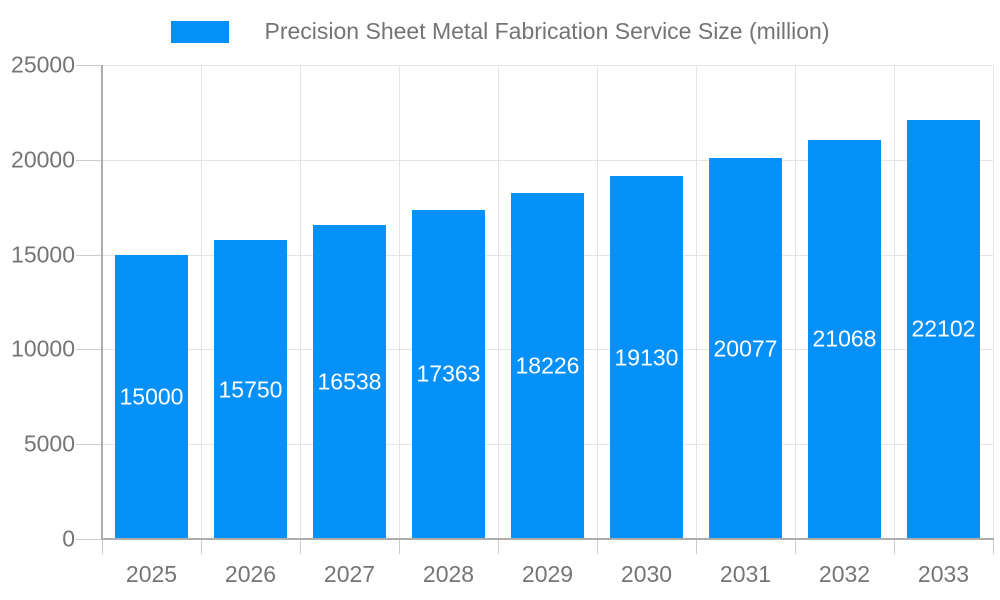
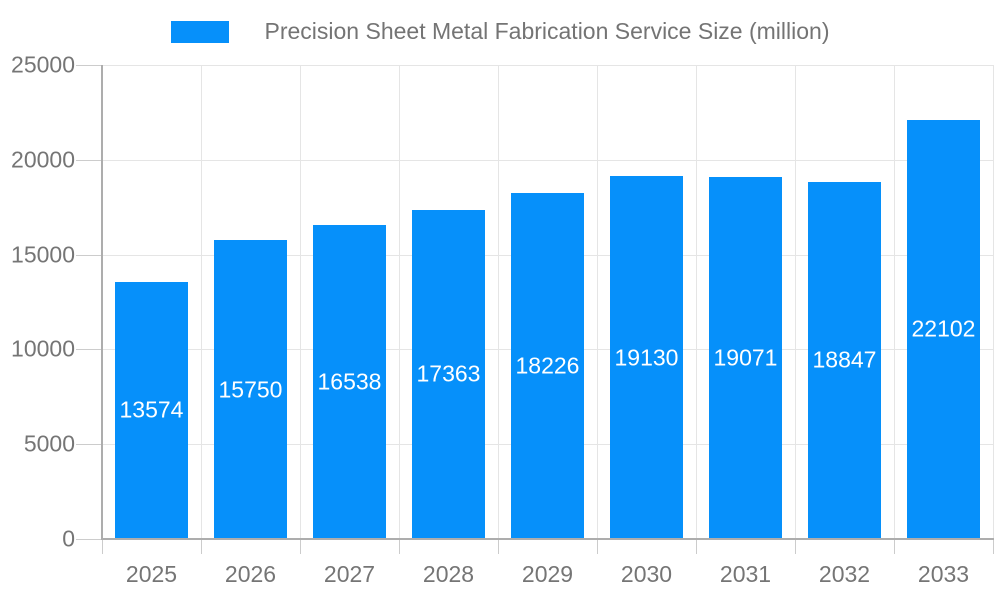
2025: 15000 -> 13574
2031: 20077 -> 19071
2032: 21068 -> 18847
